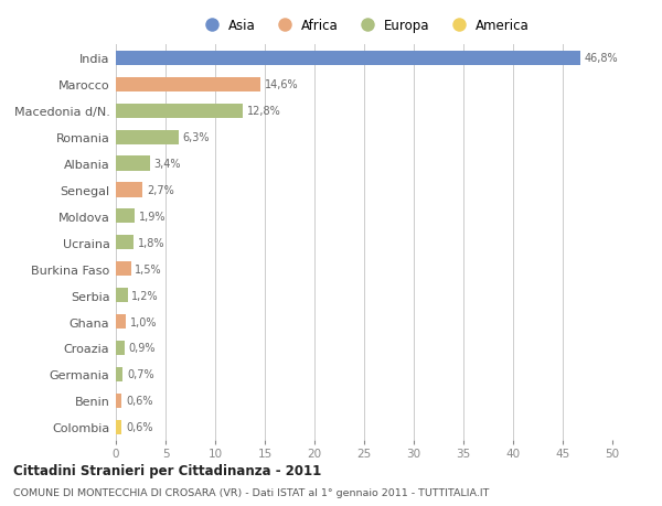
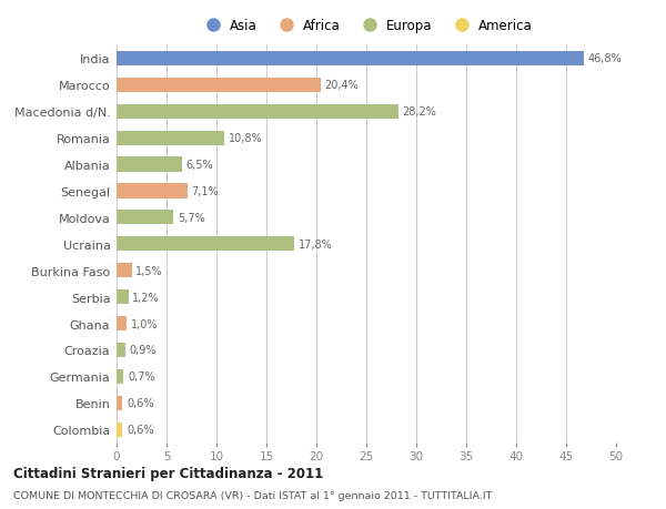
Marocco: 14,6% -> 20,4%
Macedonia d/N.: 12,8% -> 28,2%
Romania: 6,3% -> 10,8%
Albania: 3,4% -> 6,5%
Senegal: 2,7% -> 7,1%
Moldova: 1,9% -> 5,7%
Ucraina: 1,8% -> 17,8%
